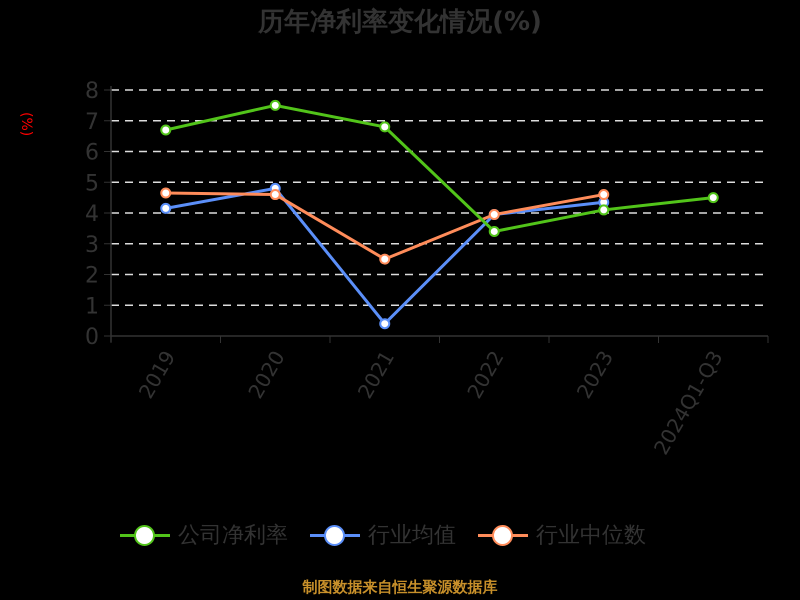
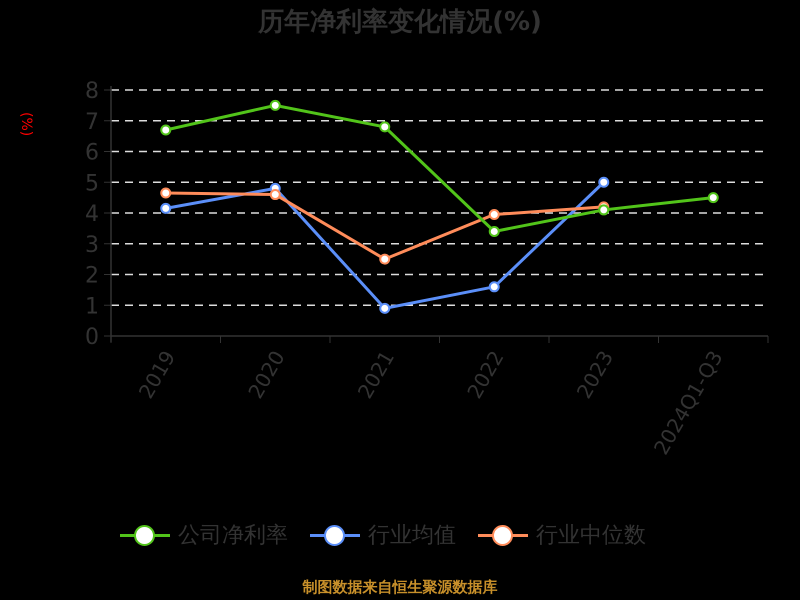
行业均值/2021: 0.4 -> 0.9
行业均值/2022: 4.0 -> 1.6
行业均值/2023: 4.3 -> 5.0
行业中位数/2023: 4.6 -> 4.2
